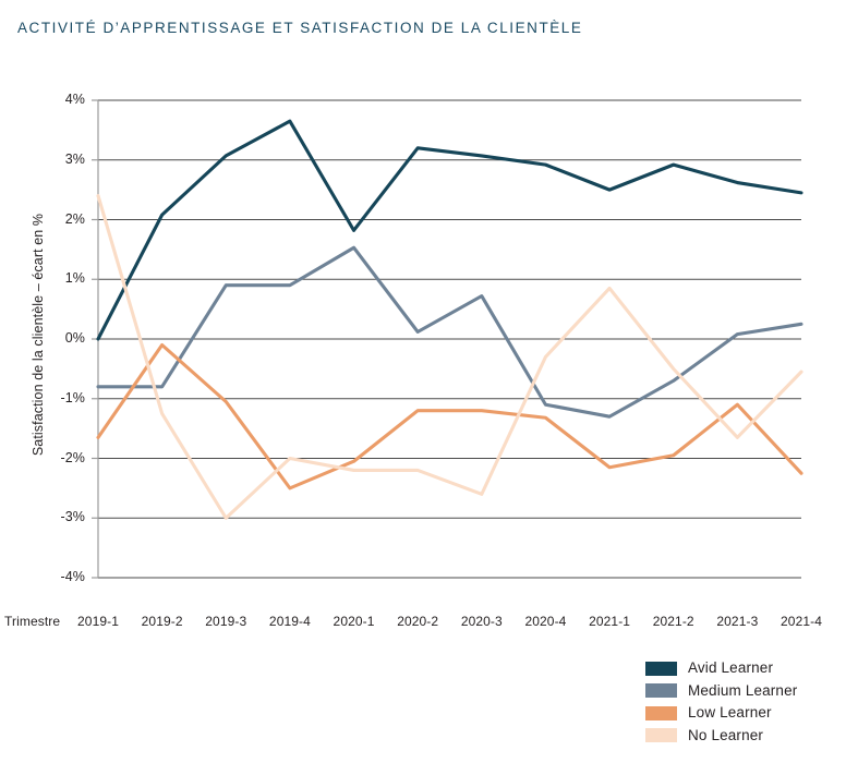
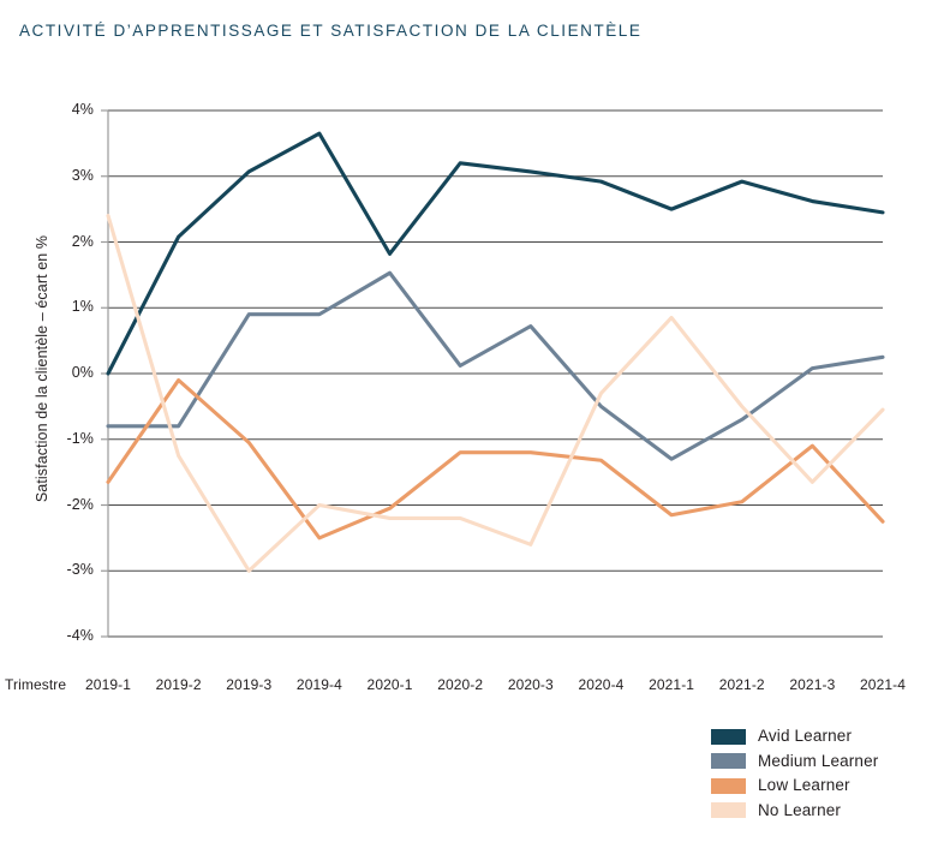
Medium Learner/2020-4: -1.1% -> -0.5%
